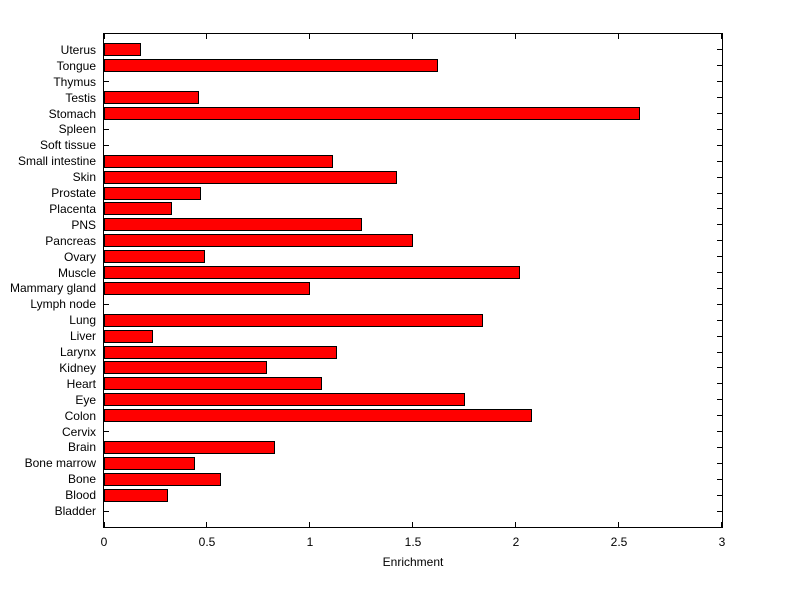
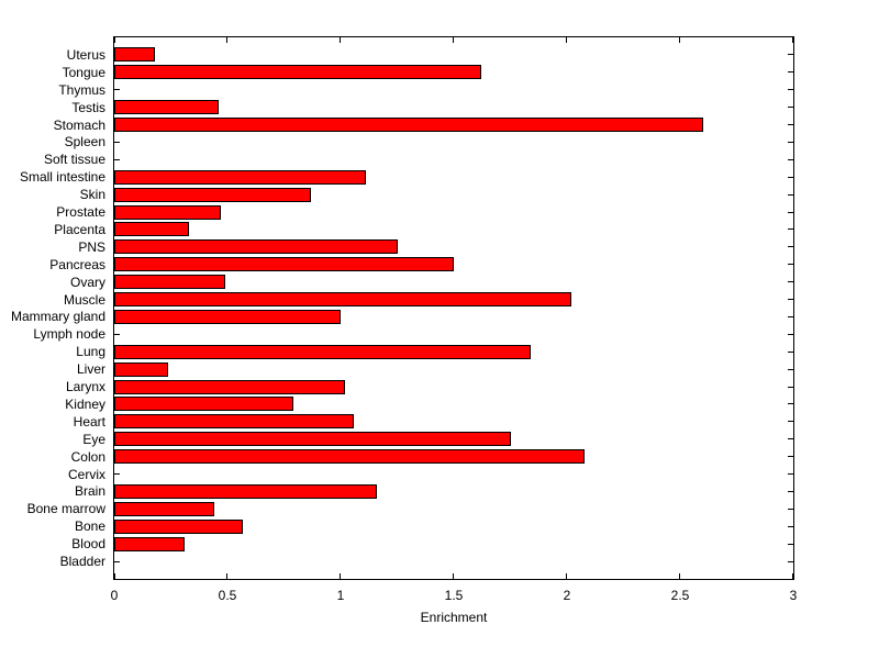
Skin: 1.42 -> 0.87
Larynx: 1.13 -> 1.02
Brain: 0.83 -> 1.16
